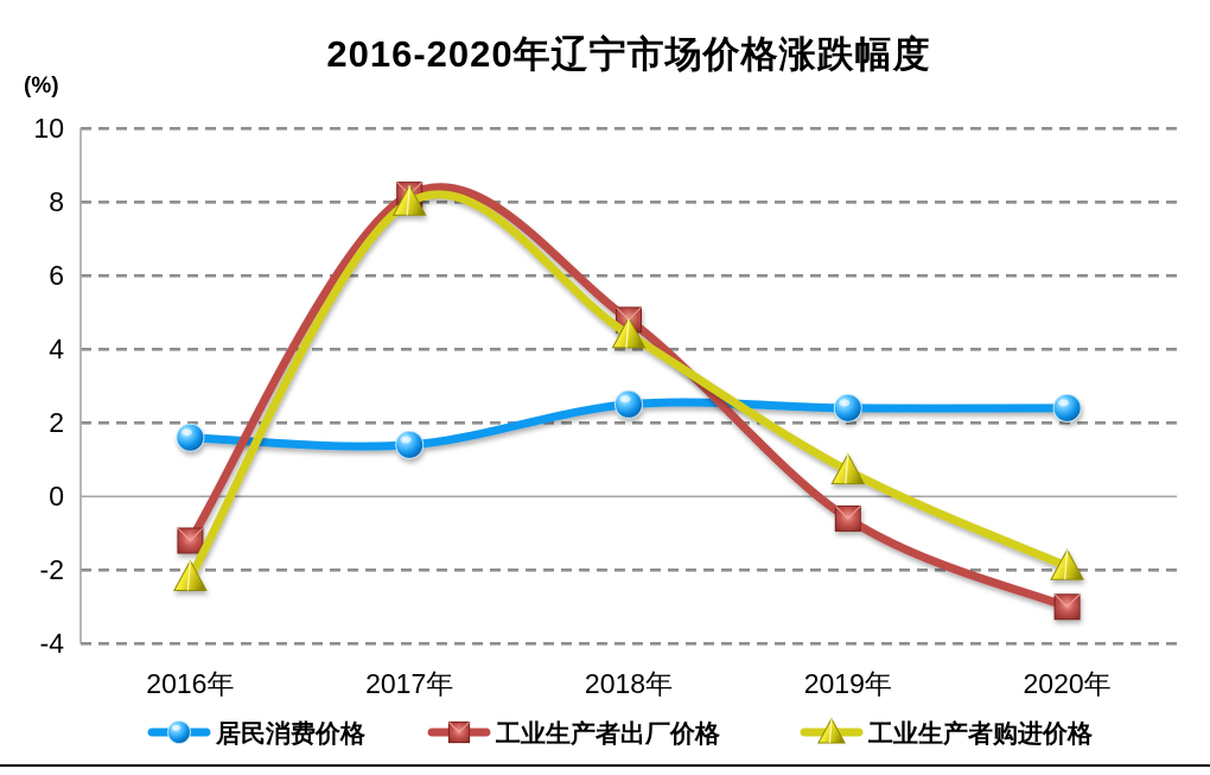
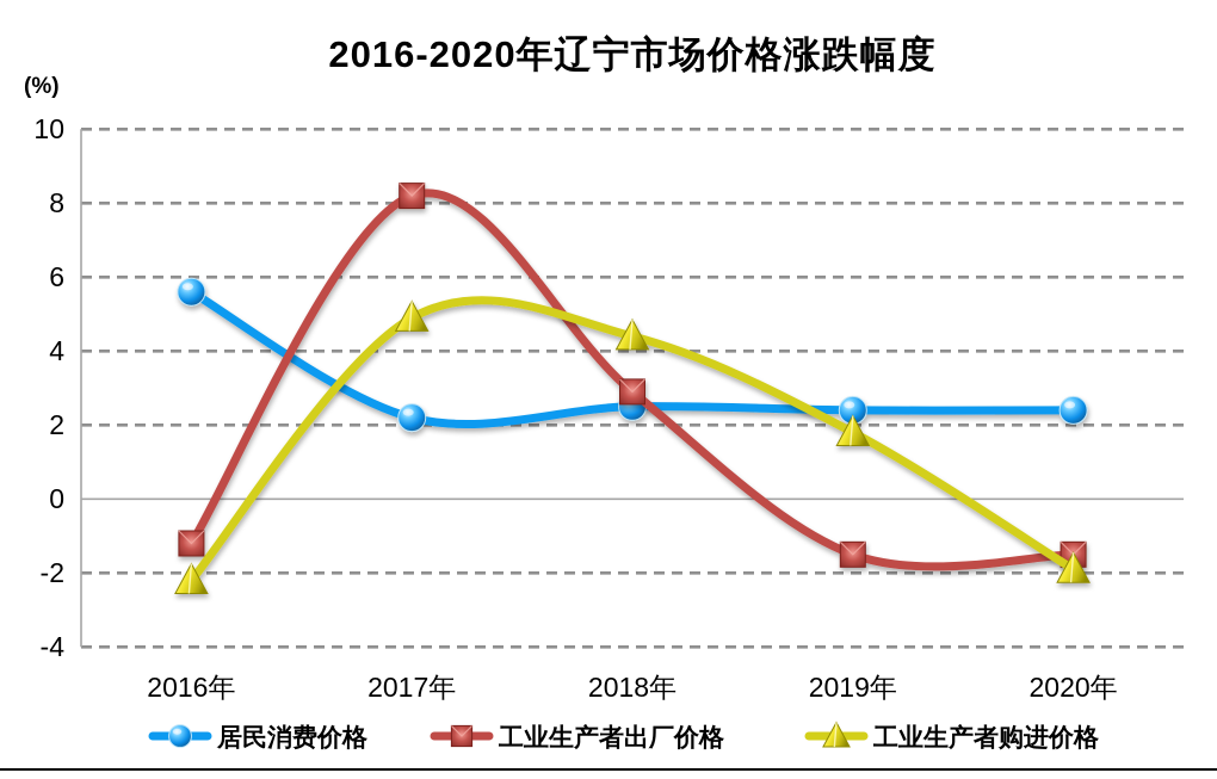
居民消费价格/2016年: 1.6 -> 5.6
居民消费价格/2017年: 1.4 -> 2.2
工业生产者购进价格/2017年: 8.0 -> 4.9
工业生产者出厂价格/2018年: 4.8 -> 2.9
工业生产者出厂价格/2019年: -0.6 -> -1.5
工业生产者购进价格/2019年: 0.7 -> 1.8
工业生产者出厂价格/2020年: -3.0 -> -1.5
